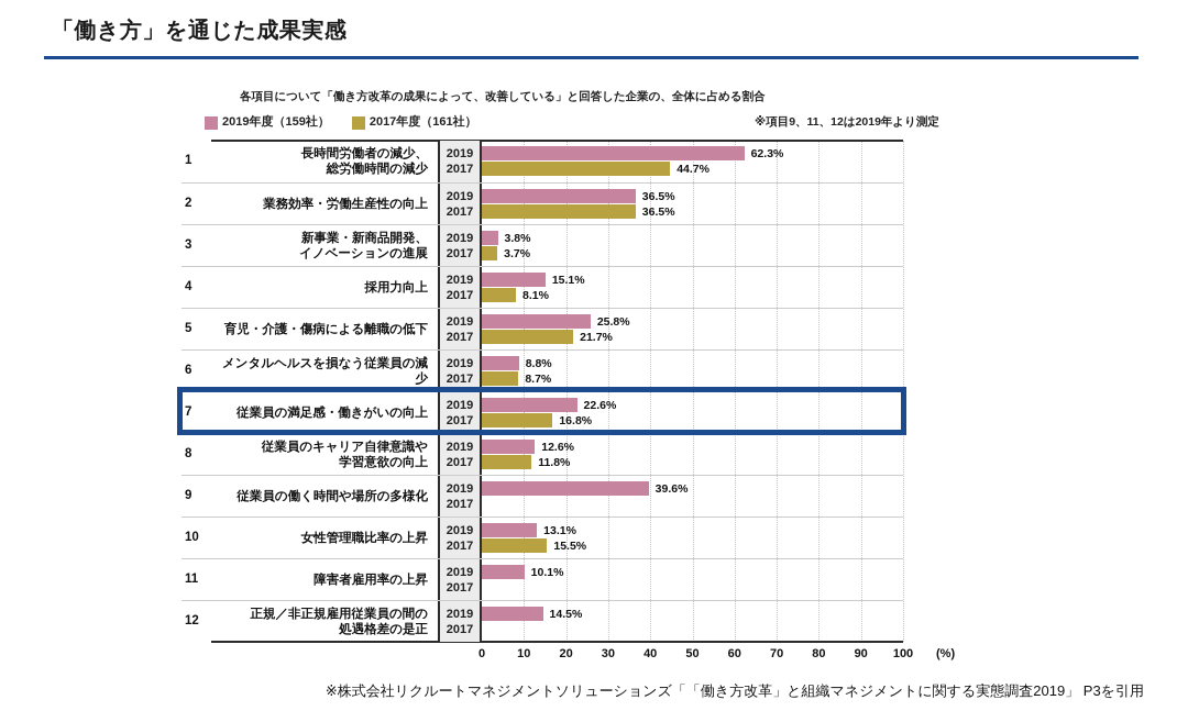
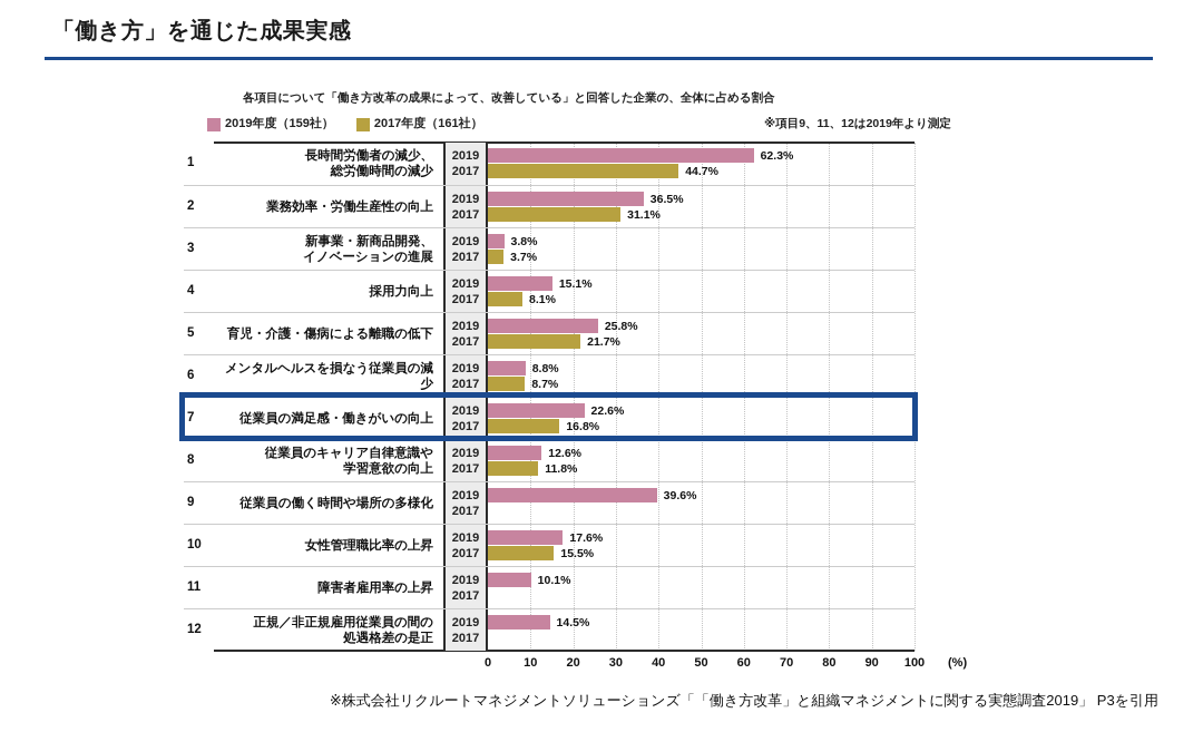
2017年度（161社）/業務効率・労働生産性の向上: 36.5% -> 31.1%
2019年度（159社）/女性管理職比率の上昇: 13.1% -> 17.6%
